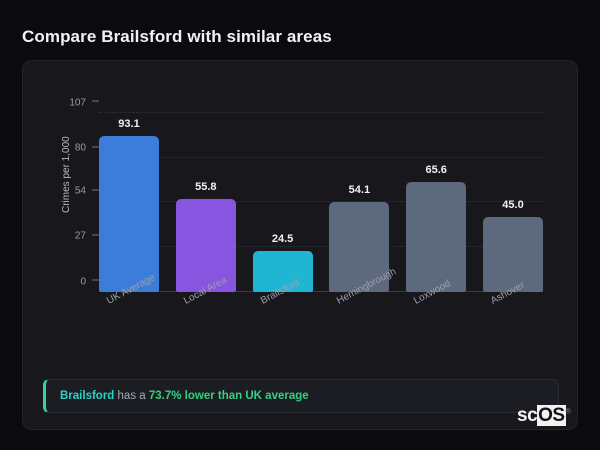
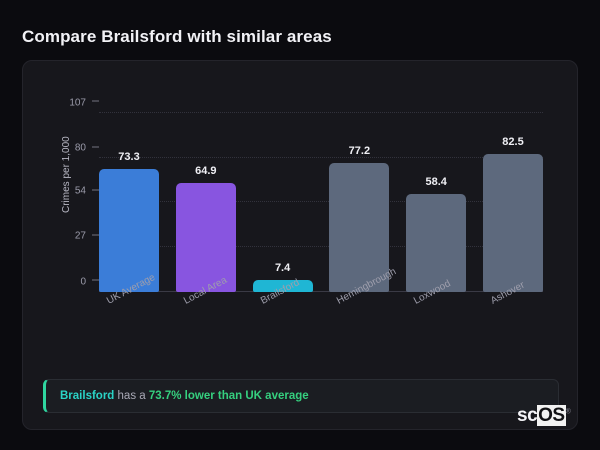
UK Average: 93.1 -> 73.3
Local Area: 55.8 -> 64.9
Brailsford: 24.5 -> 7.4
Hemingbrough: 54.1 -> 77.2
Loxwood: 65.6 -> 58.4
Ashover: 45.0 -> 82.5
